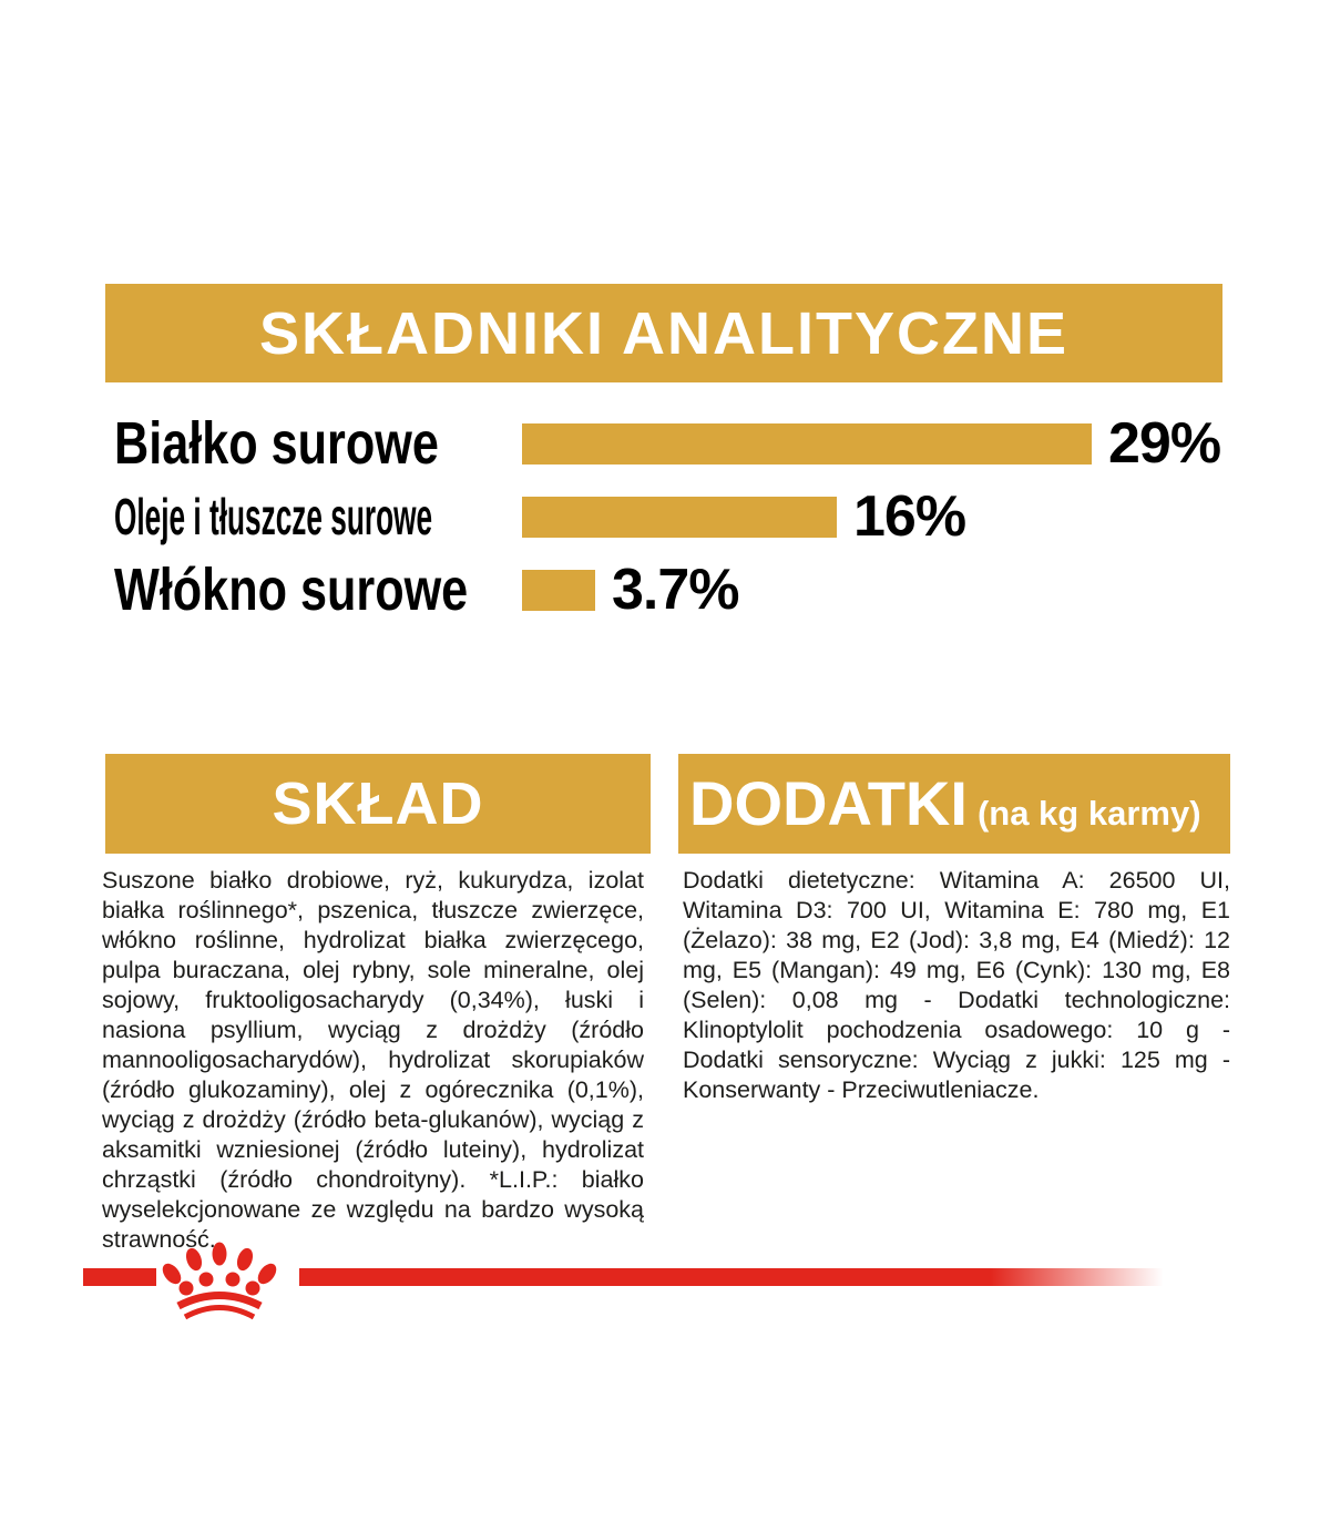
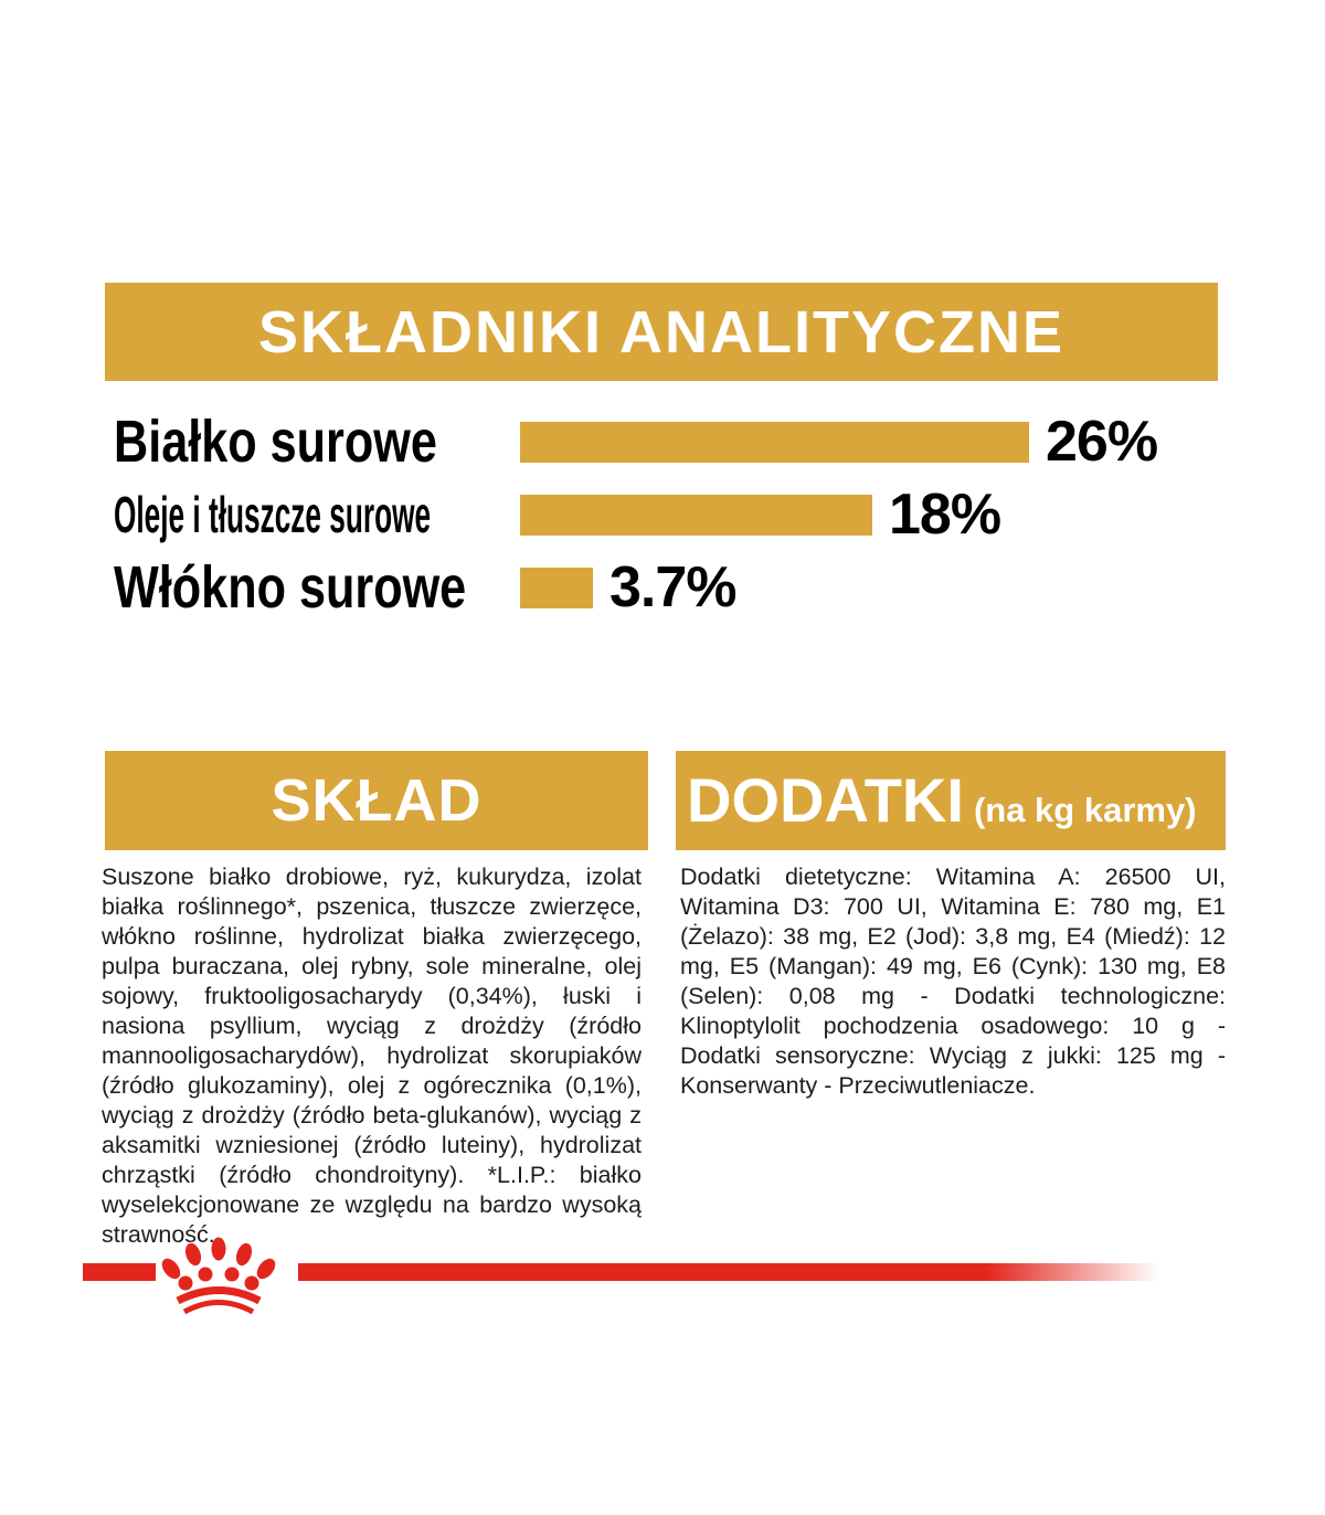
Białko surowe: 29% -> 26%
Oleje i tłuszcze surowe: 16% -> 18%
